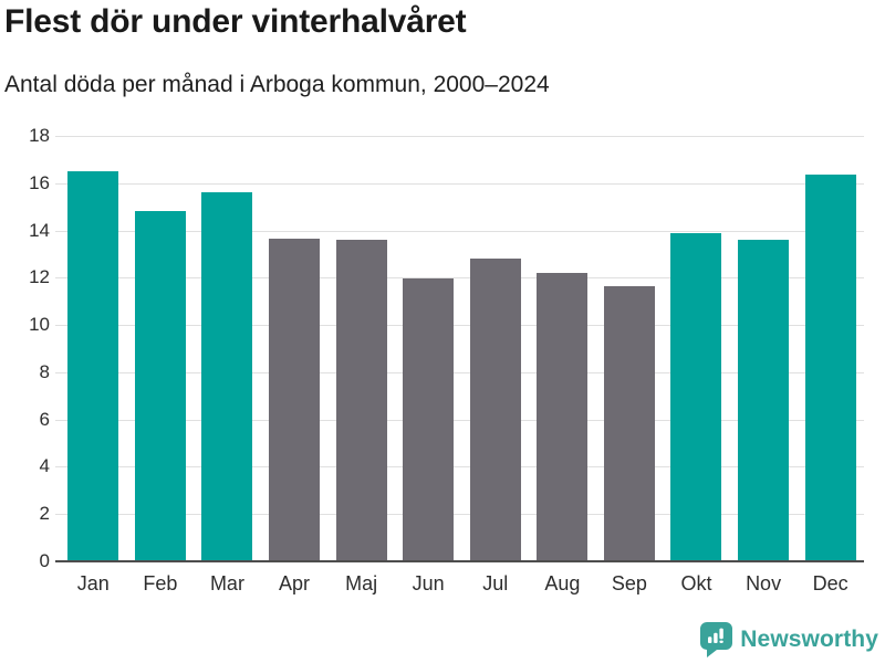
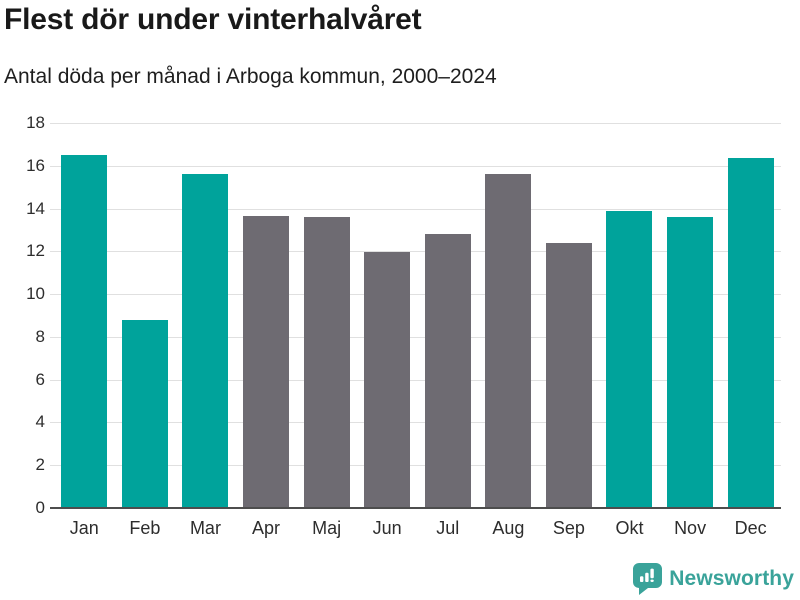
Feb: 14.8 -> 8.8
Aug: 12.2 -> 15.6
Sep: 11.7 -> 12.4
